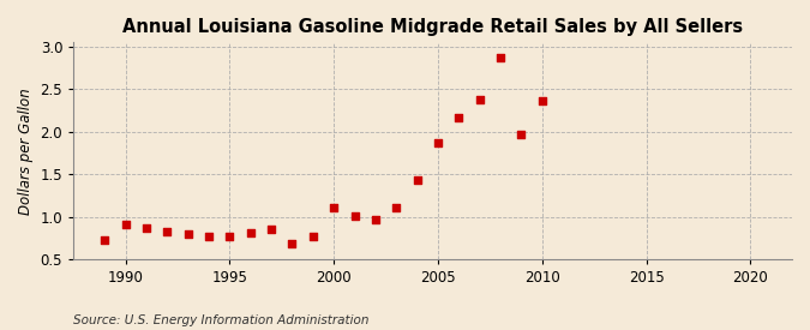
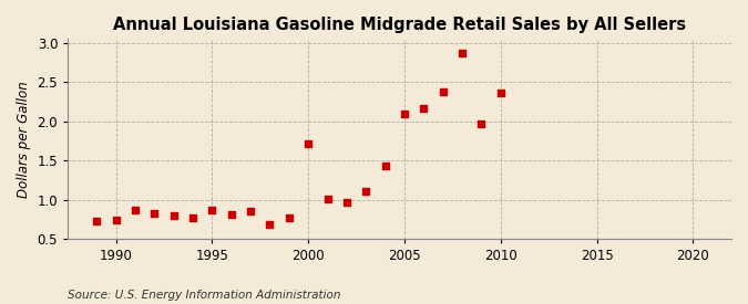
1990: 0.91 -> 0.74
1995: 0.77 -> 0.86
2000: 1.10 -> 1.72
2005: 1.87 -> 2.10
